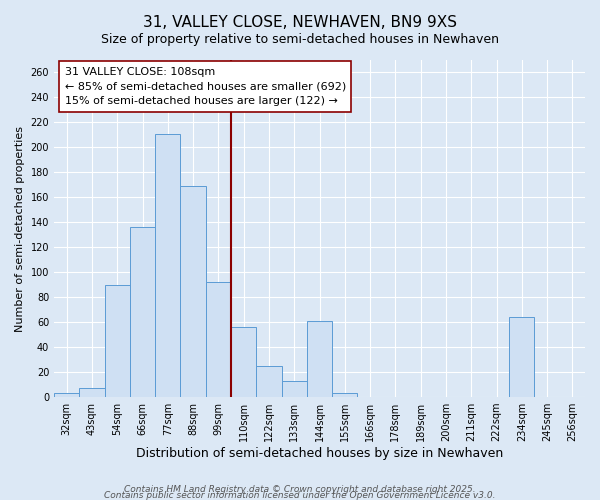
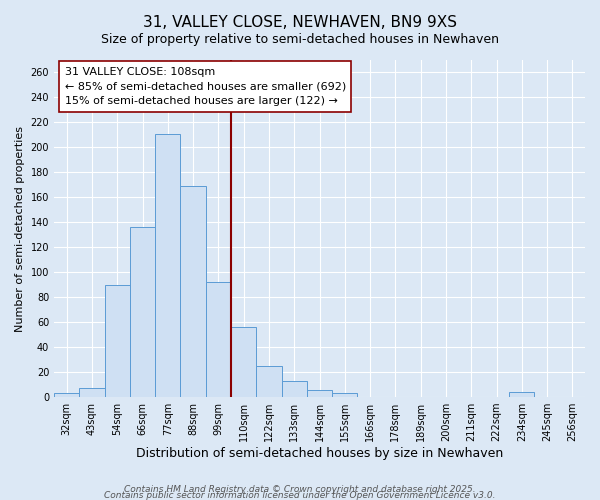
144sqm: 61 -> 6
234sqm: 64 -> 4
